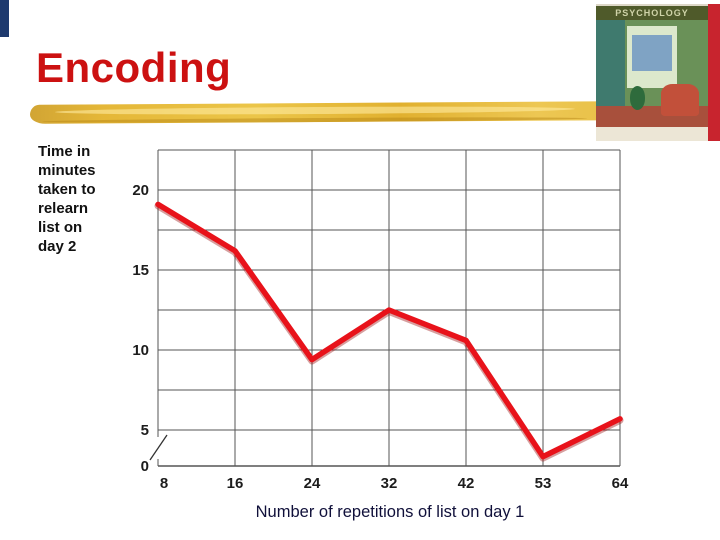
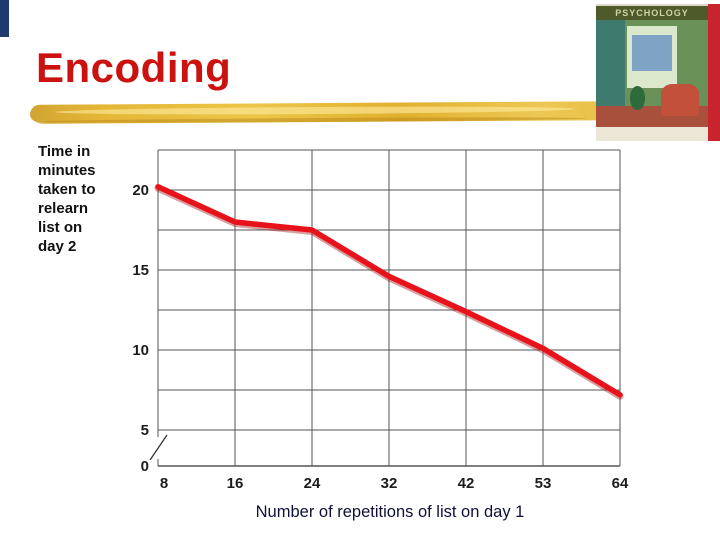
8: 19.1 -> 20.2
16: 16.2 -> 18.0
24: 9.4 -> 17.5
32: 12.5 -> 14.6
42: 10.6 -> 12.4
53: 1.3 -> 10.1
64: 5.7 -> 7.2
